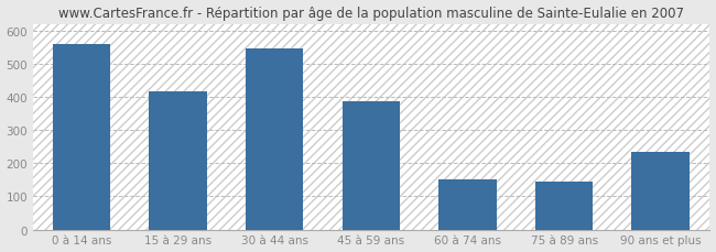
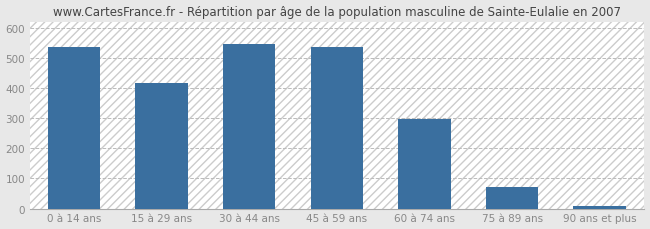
0 à 14 ans: 560 -> 537
45 à 59 ans: 385 -> 535
60 à 74 ans: 150 -> 298
75 à 89 ans: 145 -> 70
90 ans et plus: 235 -> 10
